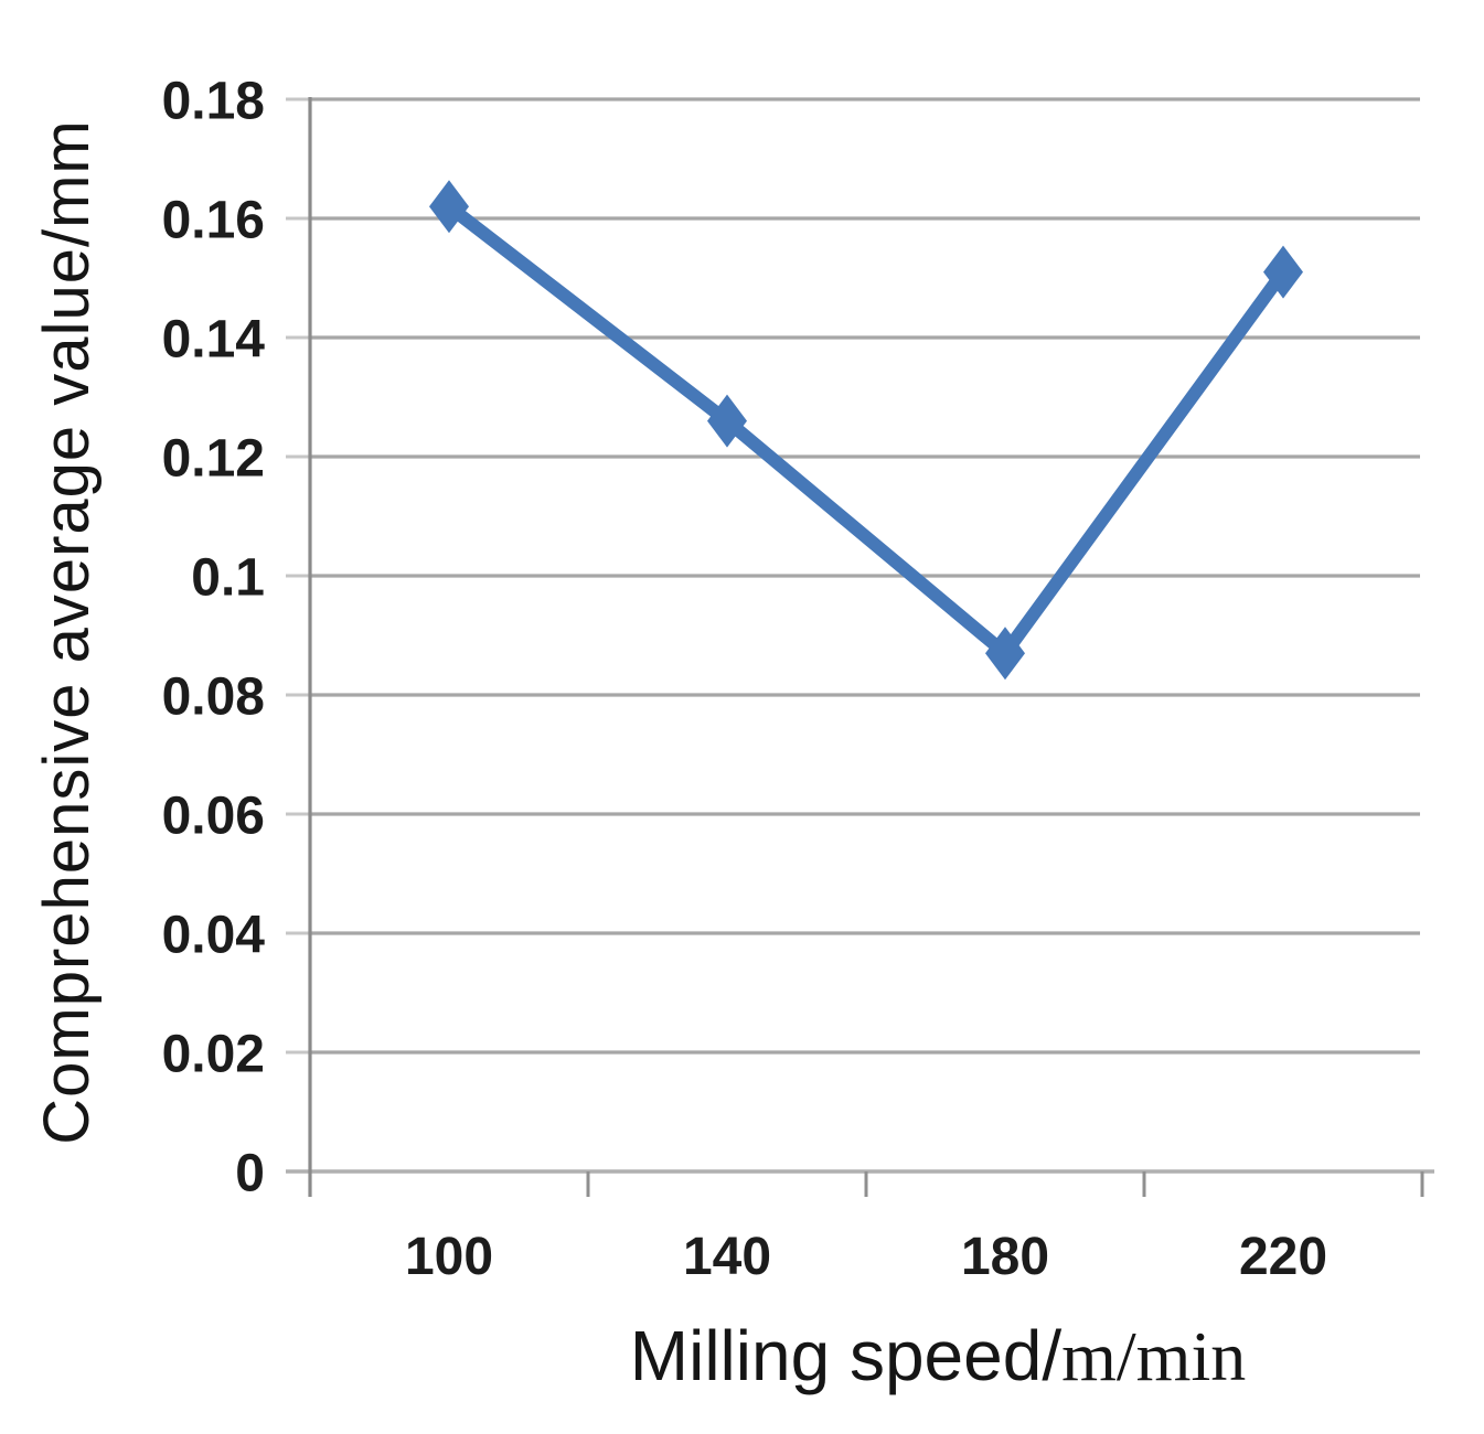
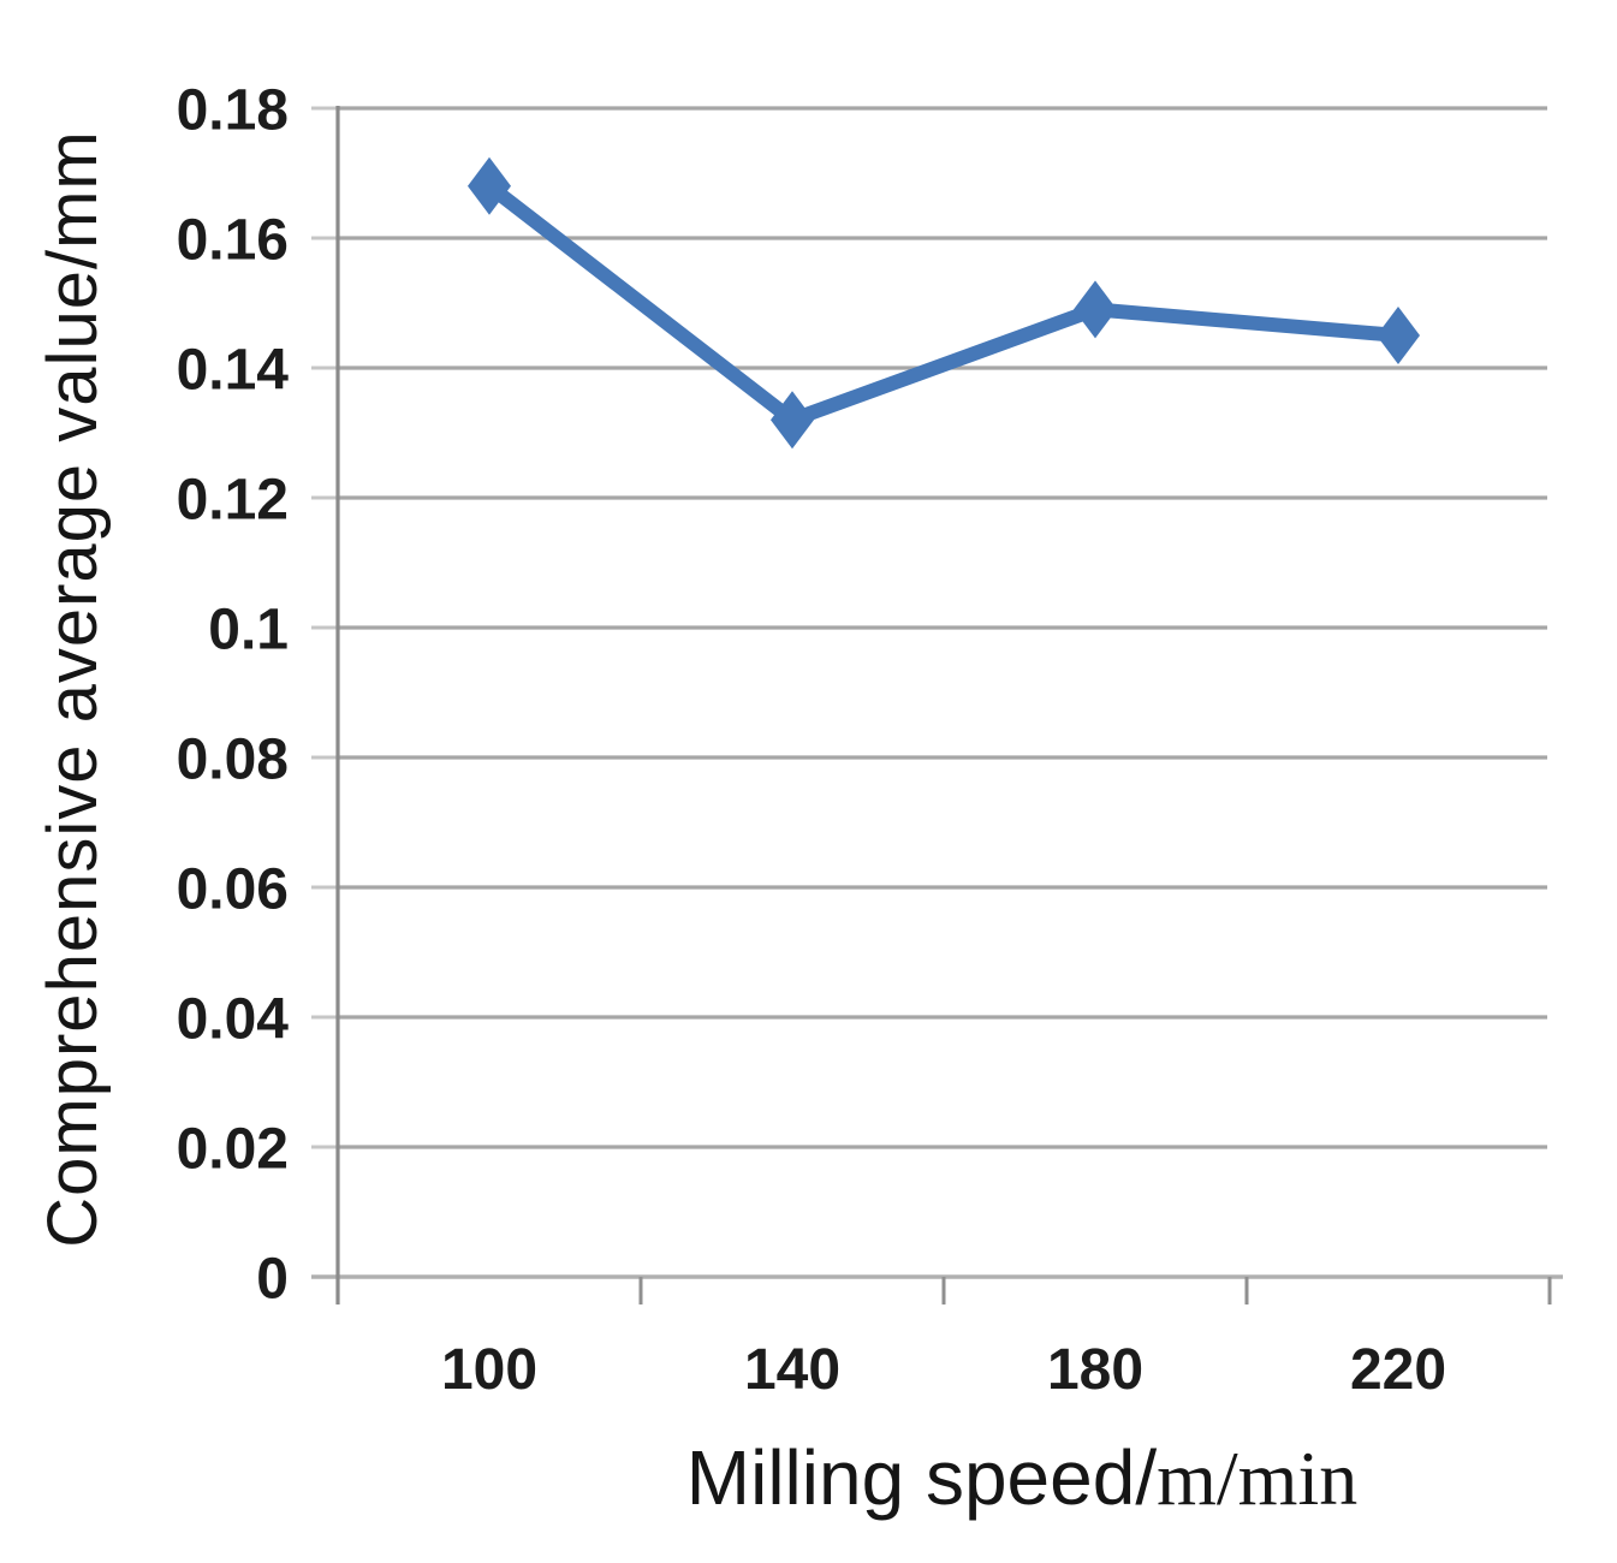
100: 0.162 -> 0.168
140: 0.126 -> 0.132
180: 0.087 -> 0.149
220: 0.151 -> 0.145
